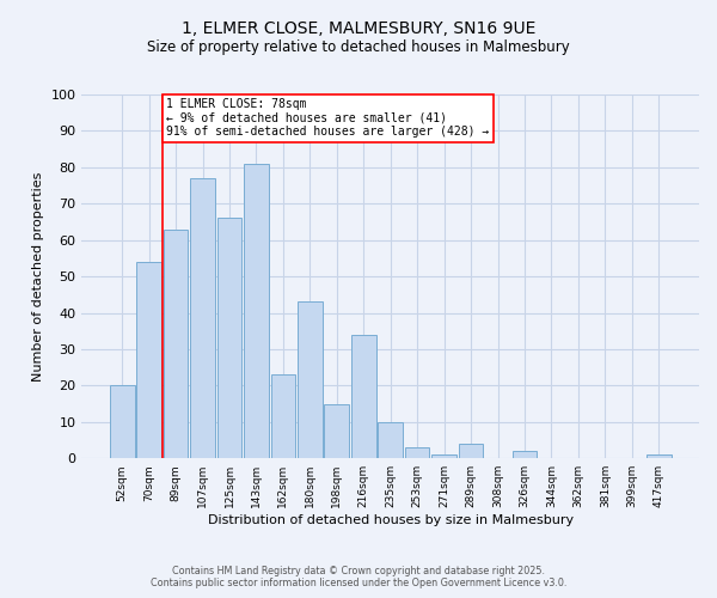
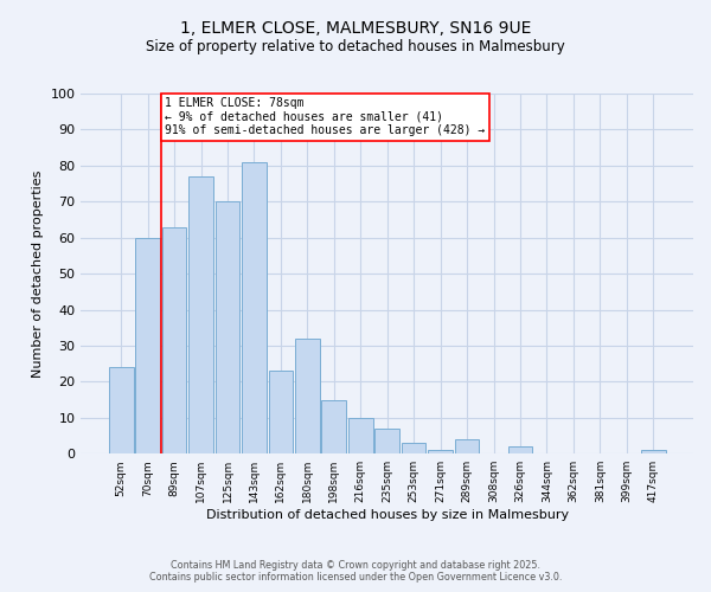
52sqm: 20 -> 24
70sqm: 54 -> 60
125sqm: 66 -> 70
180sqm: 43 -> 32
216sqm: 34 -> 10
235sqm: 10 -> 7
